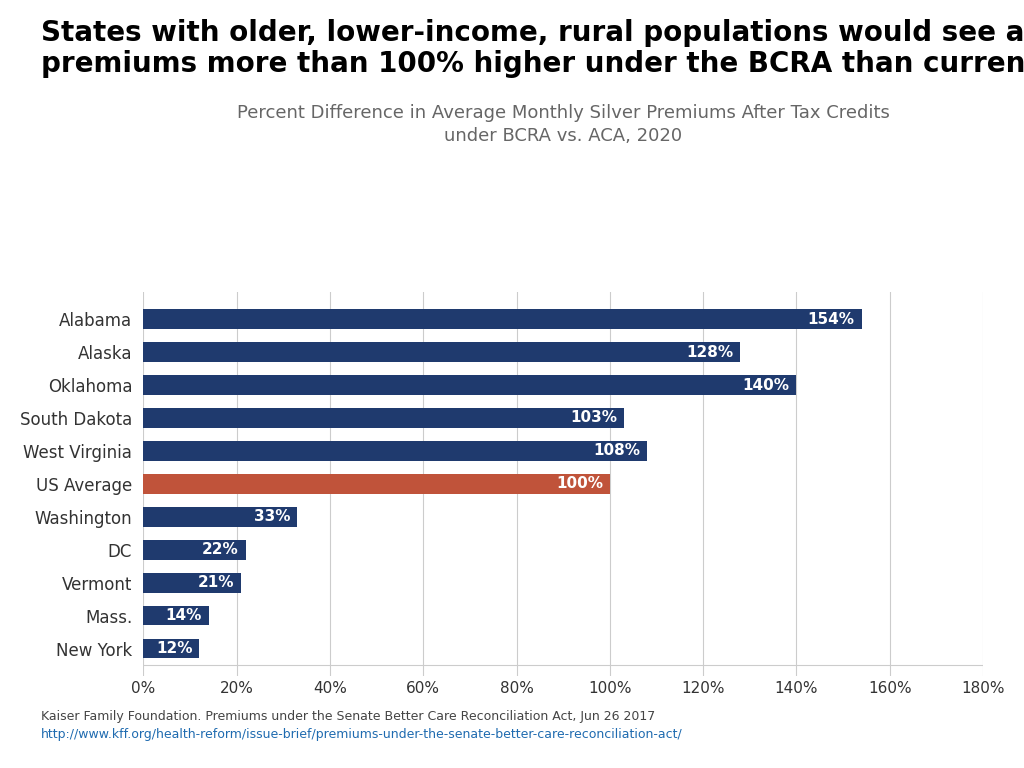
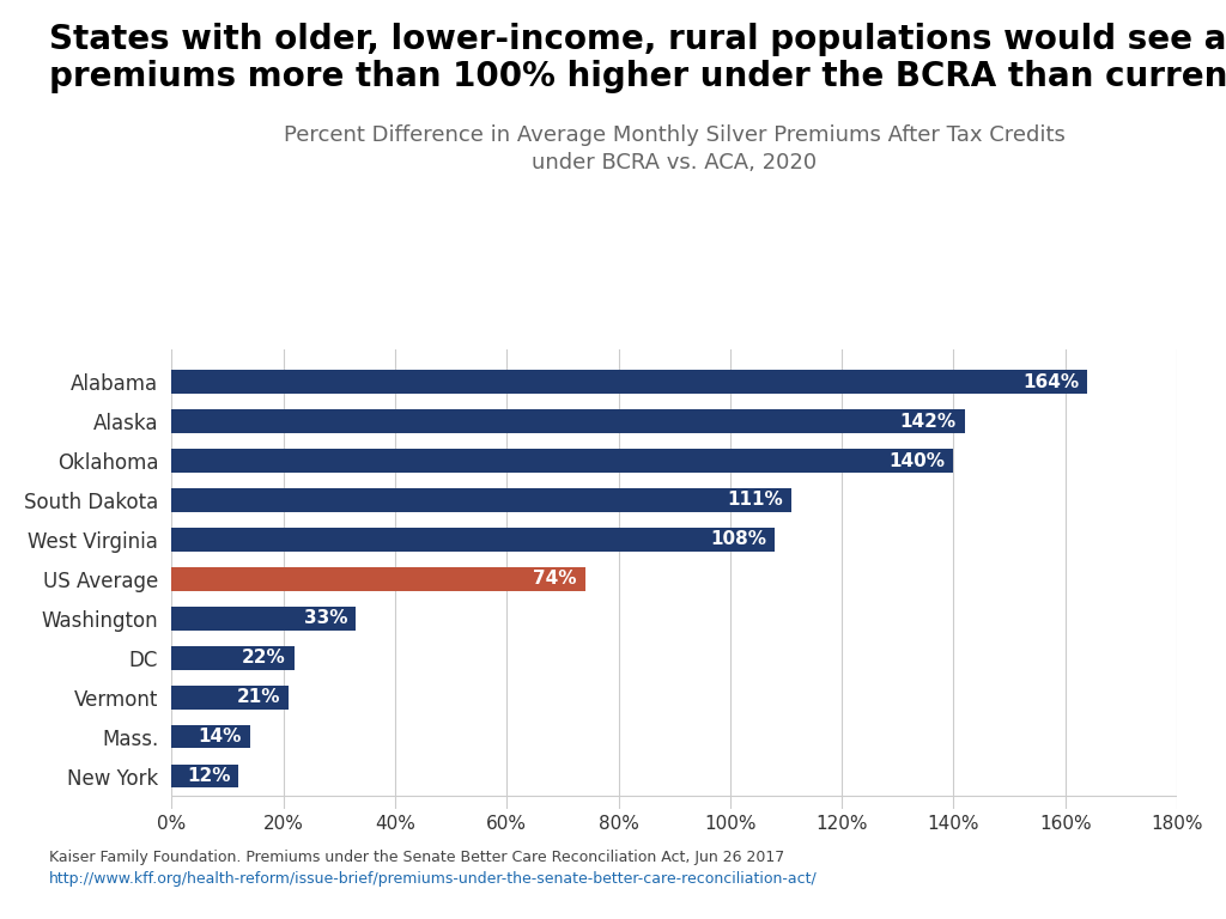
Alabama: 154% -> 164%
Alaska: 128% -> 142%
South Dakota: 103% -> 111%
US Average: 100% -> 74%
